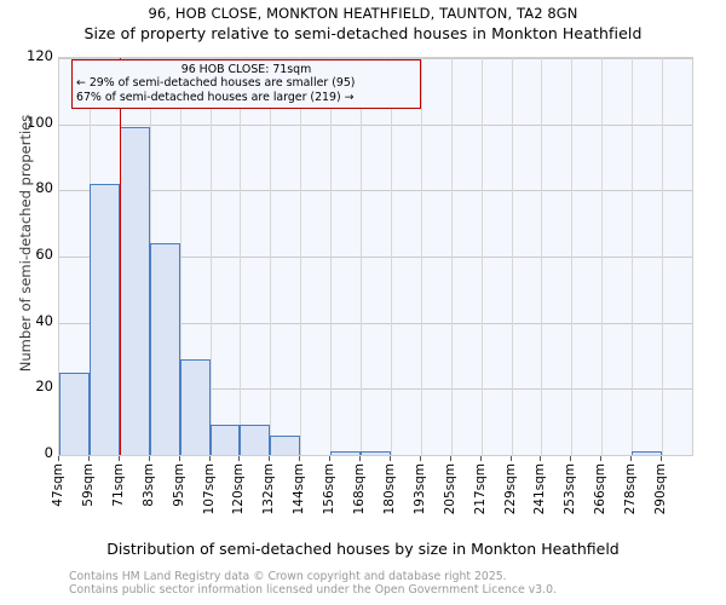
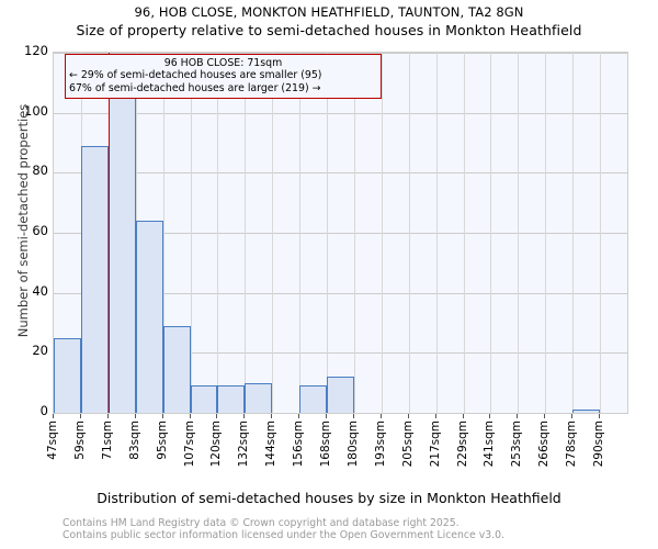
59sqm: 82 -> 89
71sqm: 99 -> 108
132sqm: 6 -> 10
156sqm: 1 -> 9
168sqm: 1 -> 12
